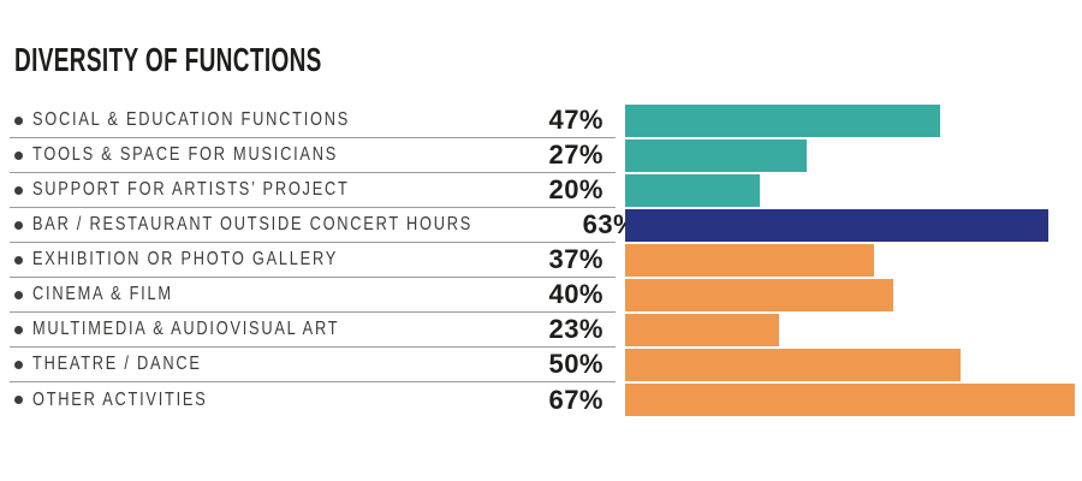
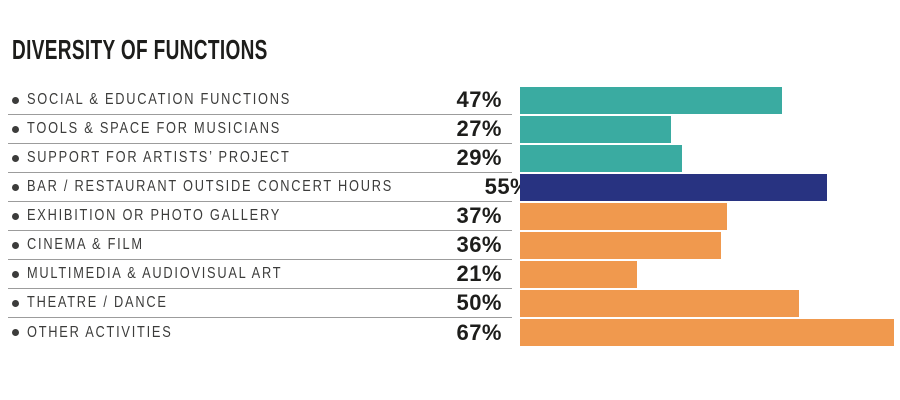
SUPPORT FOR ARTISTS’ PROJECT: 20% -> 29%
BAR / RESTAURANT OUTSIDE CONCERT HOURS: 63% -> 55%
CINEMA & FILM: 40% -> 36%
MULTIMEDIA & AUDIOVISUAL ART: 23% -> 21%
